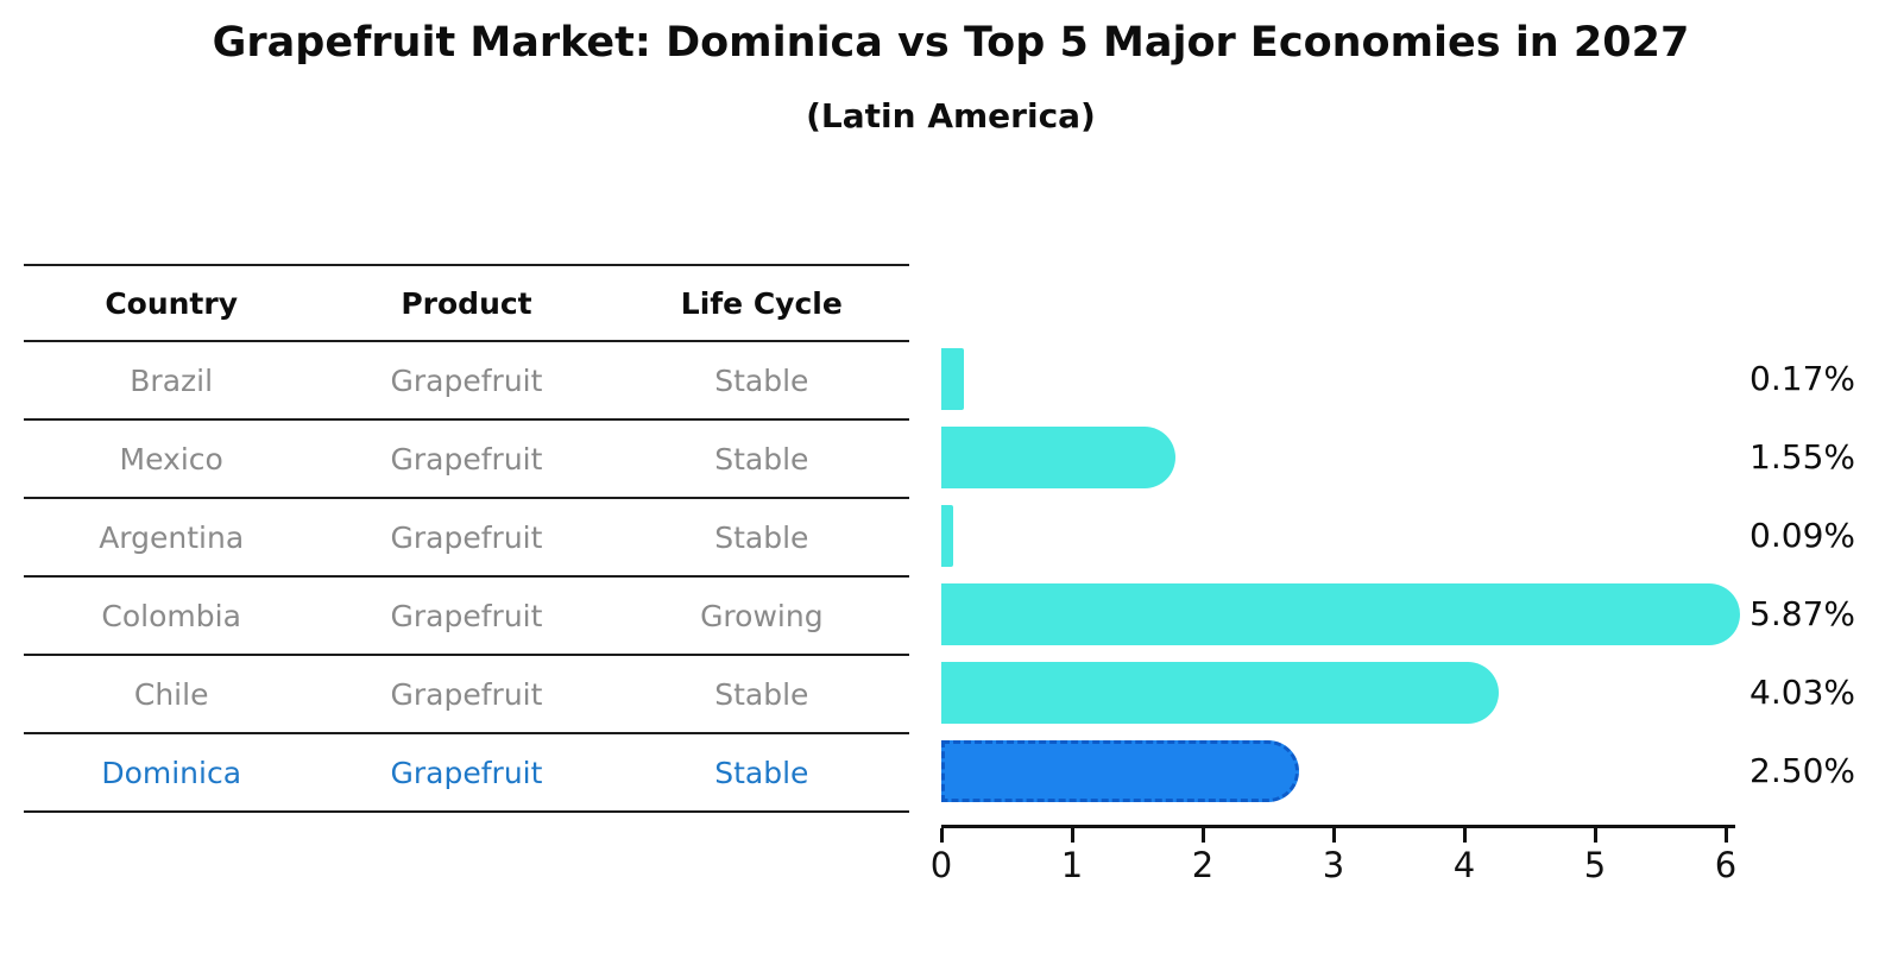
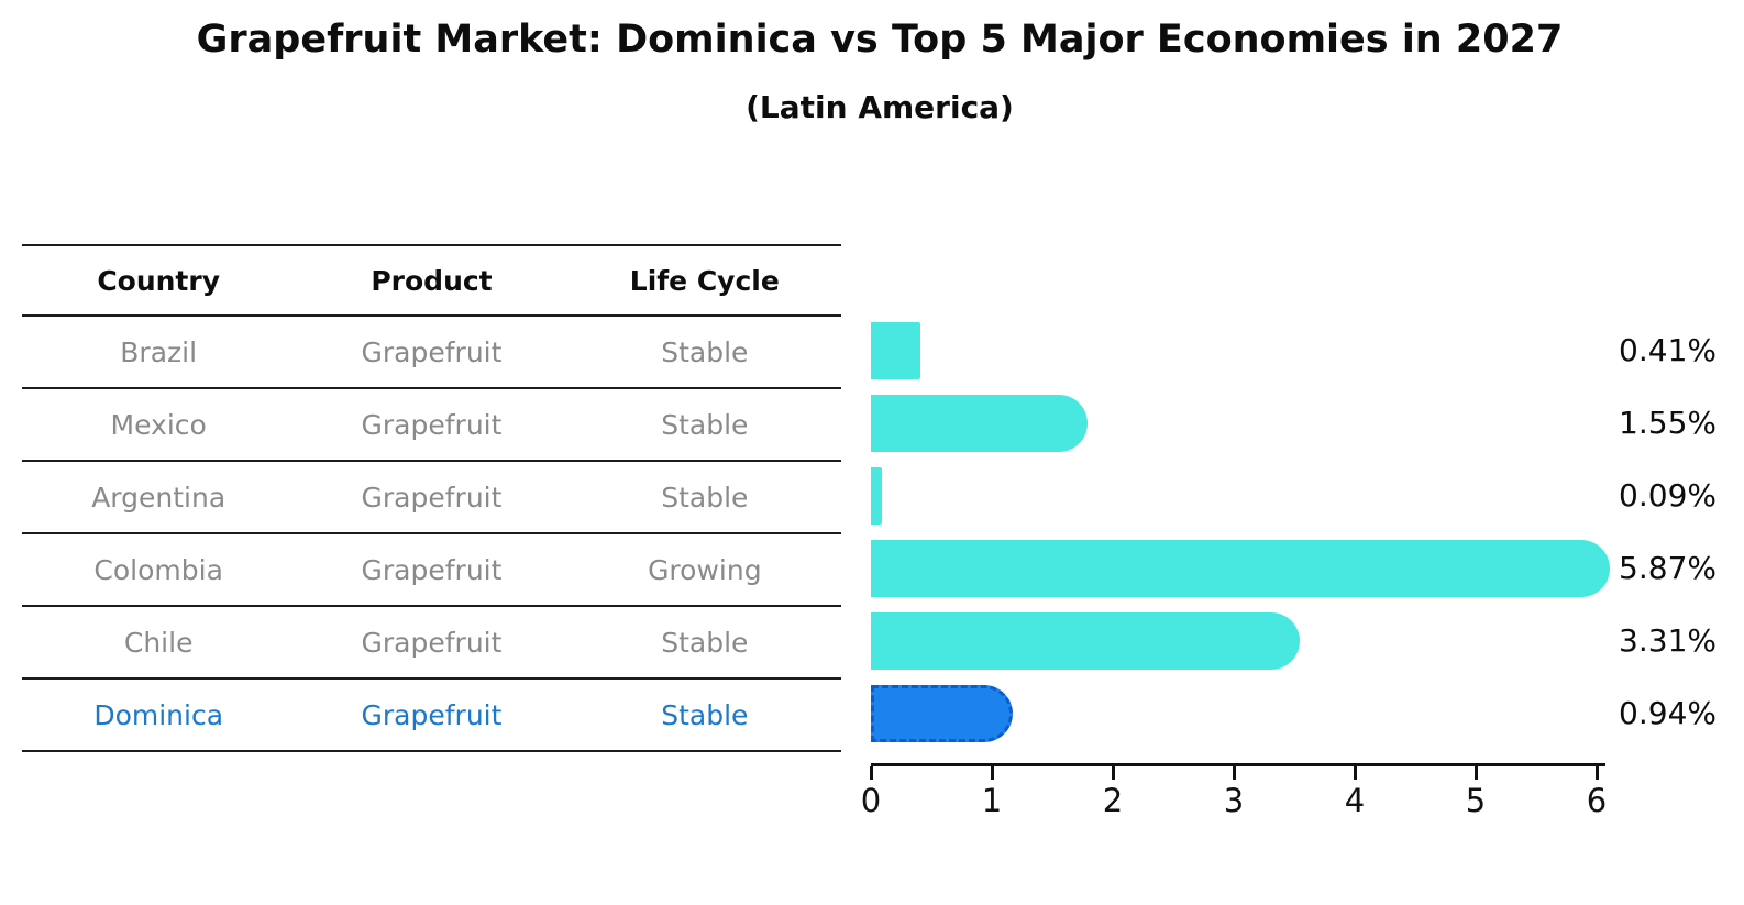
Brazil: 0.17% -> 0.41%
Chile: 4.03% -> 3.31%
Dominica: 2.50% -> 0.94%
